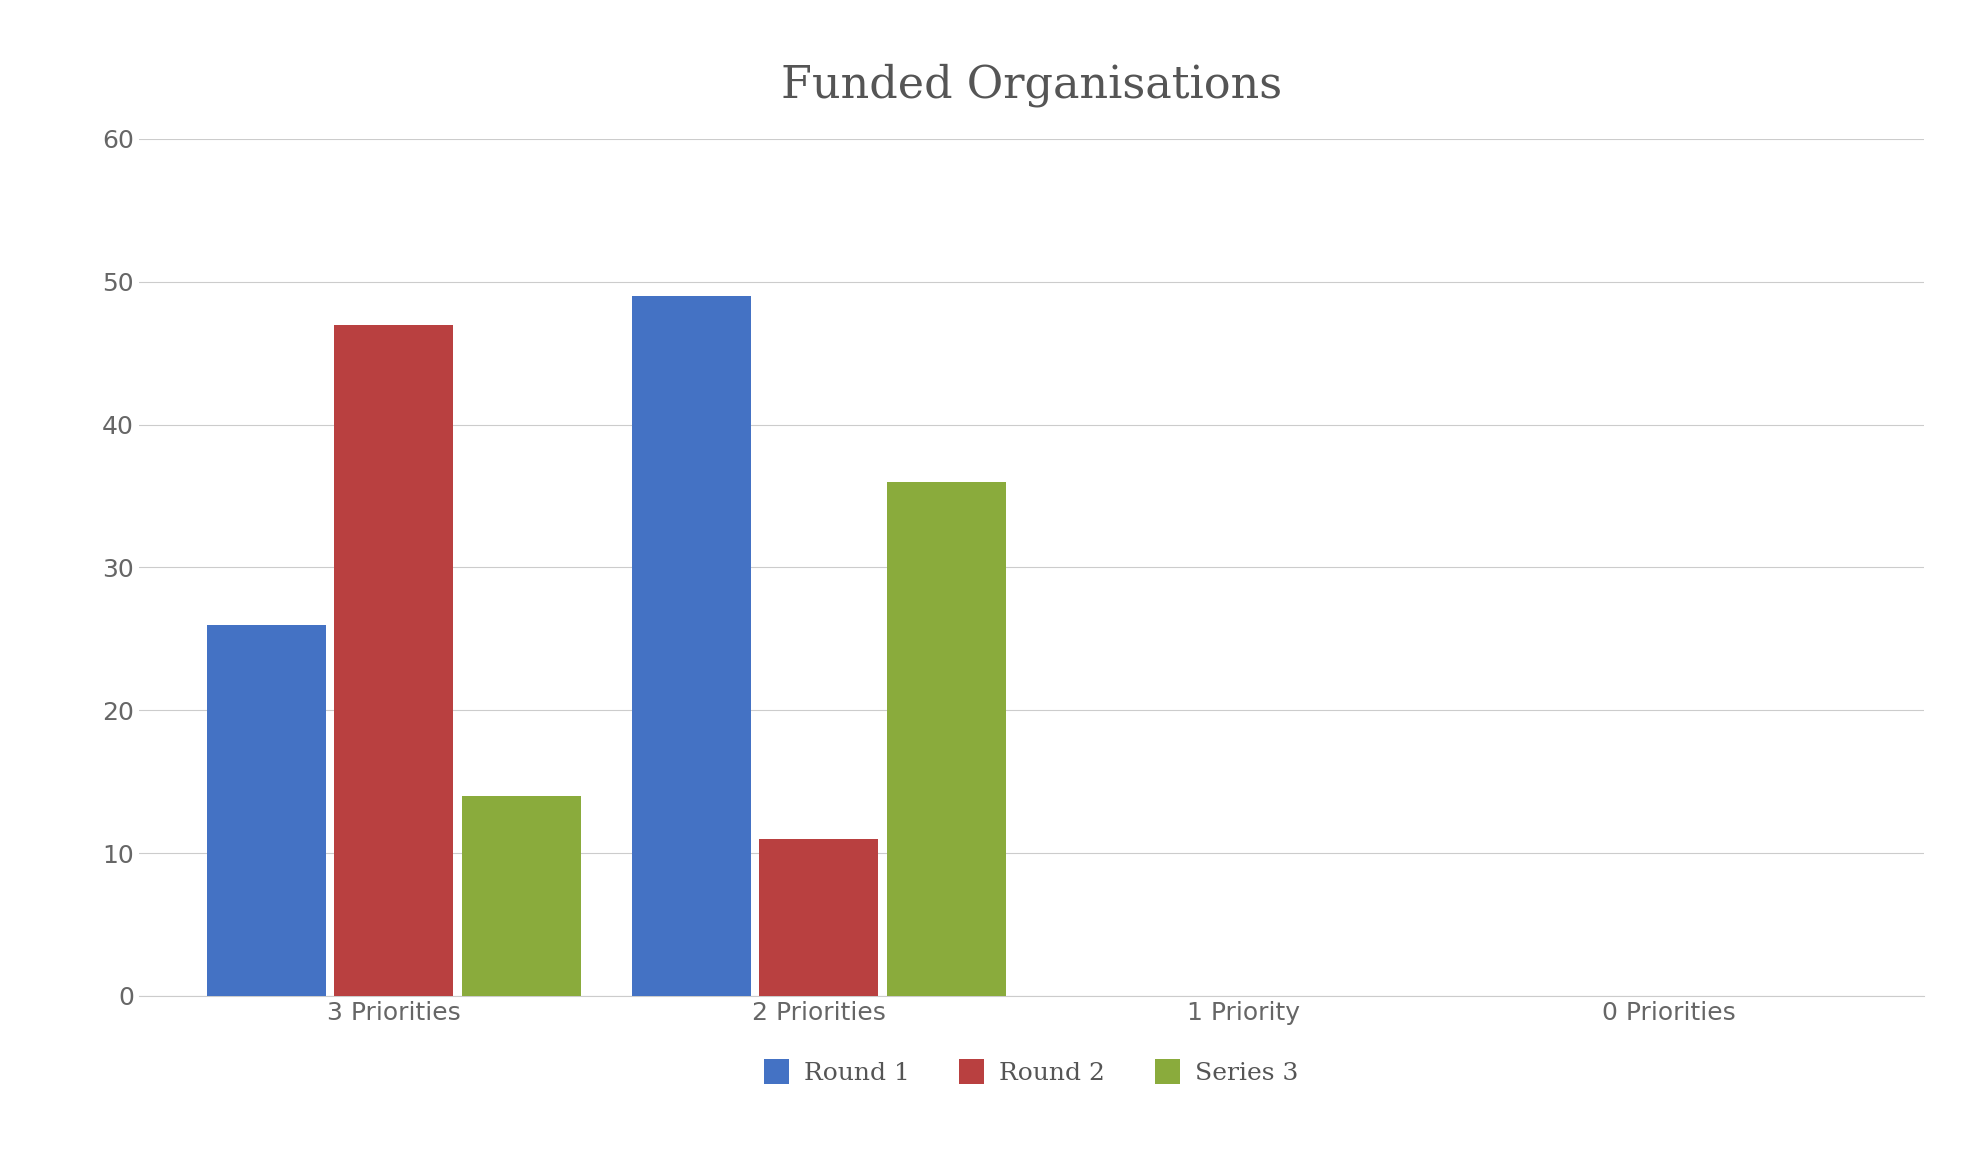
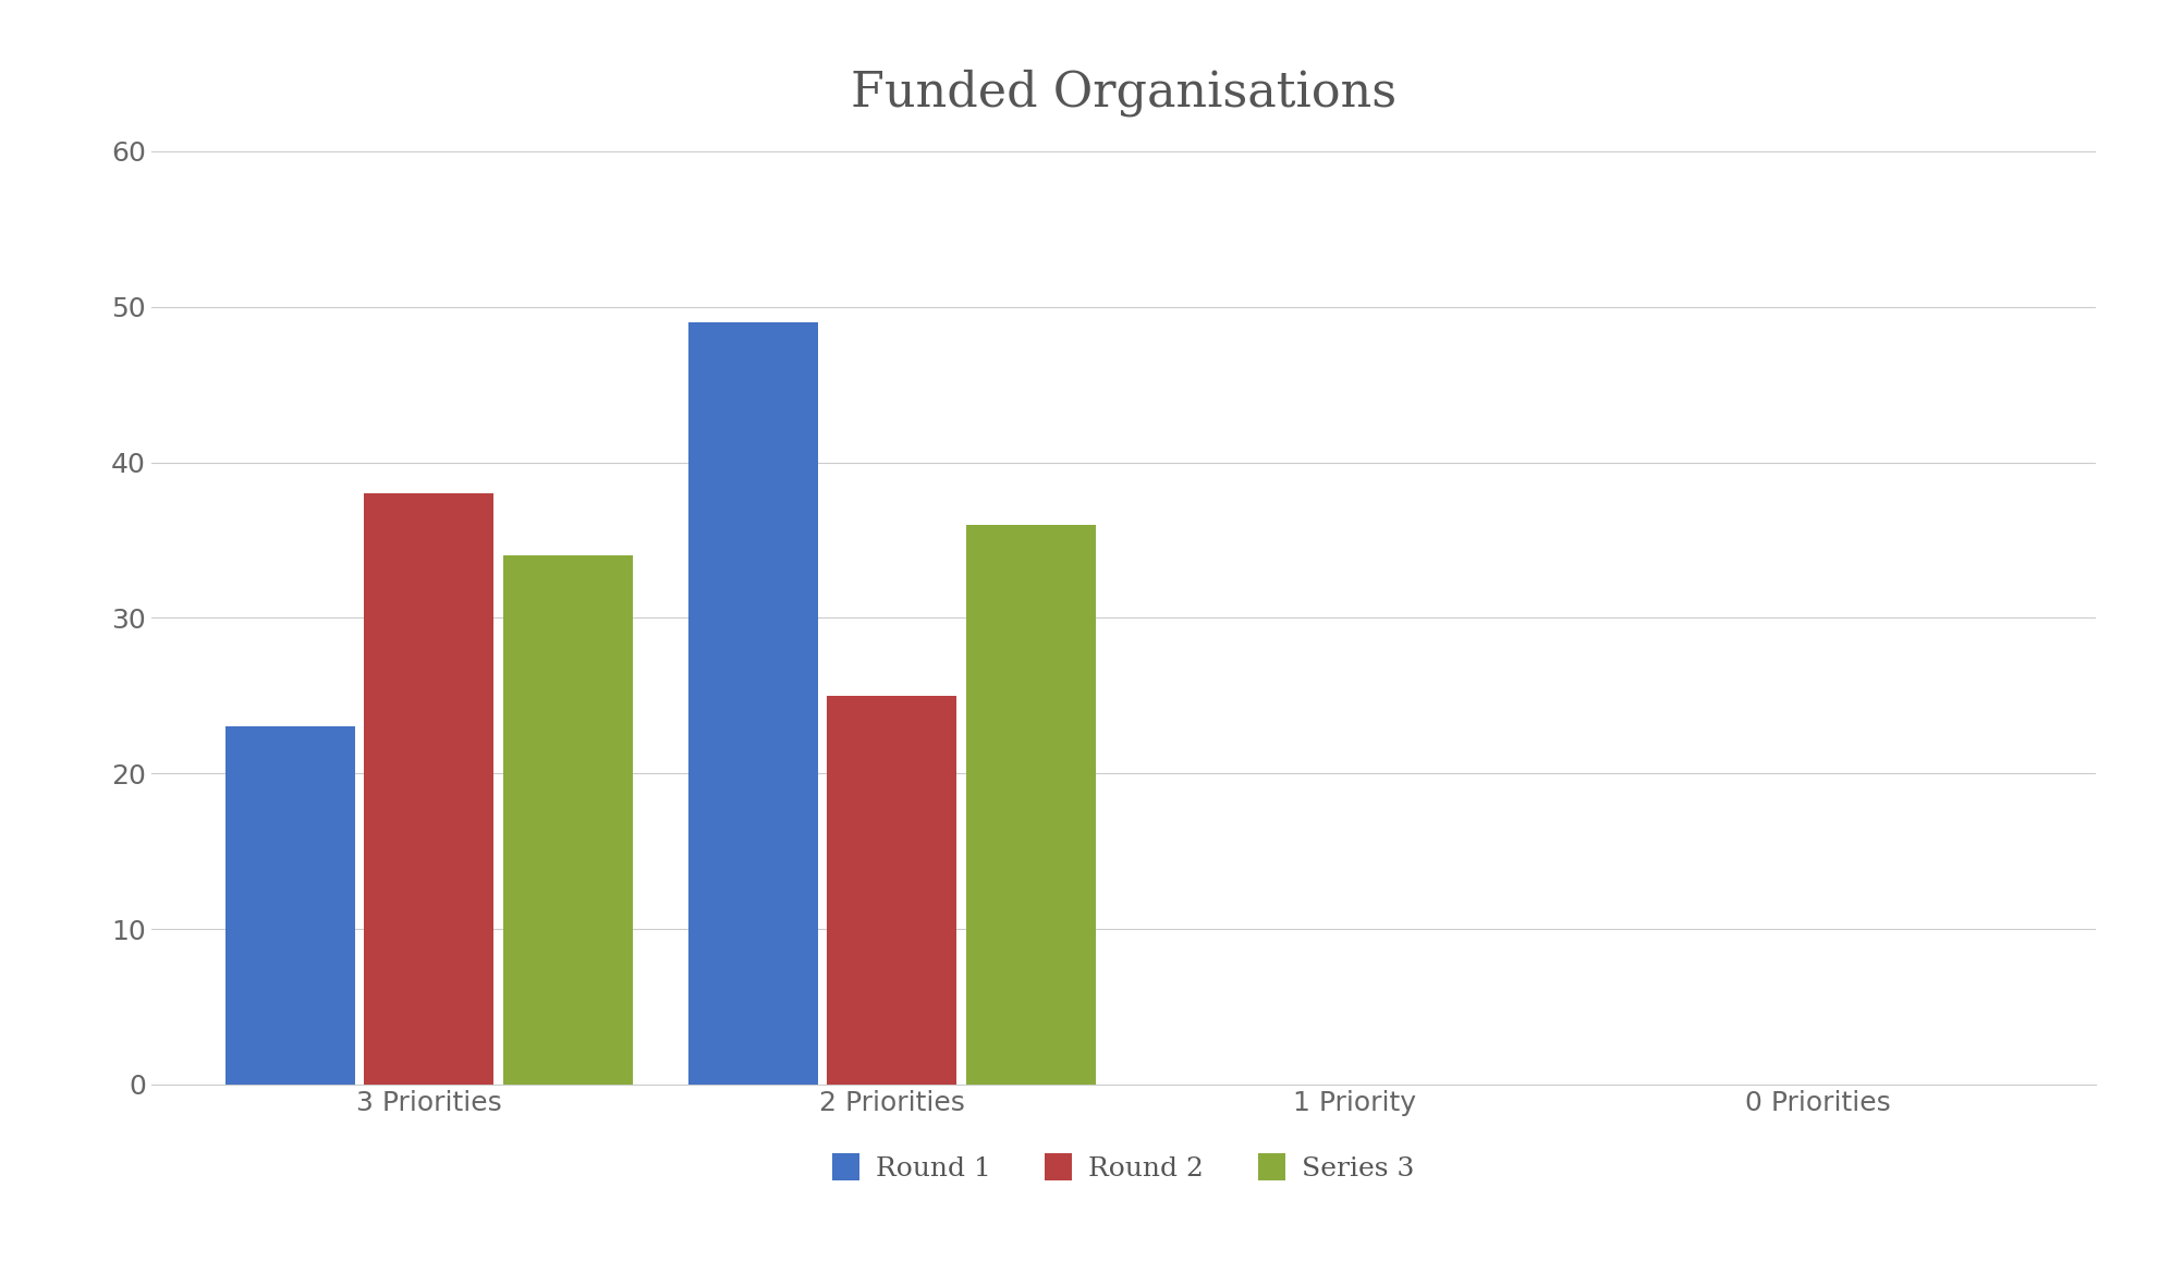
Round 1/3 Priorities: 26 -> 23
Round 2/3 Priorities: 47 -> 38
Series 3/3 Priorities: 14 -> 34
Round 2/2 Priorities: 11 -> 25
